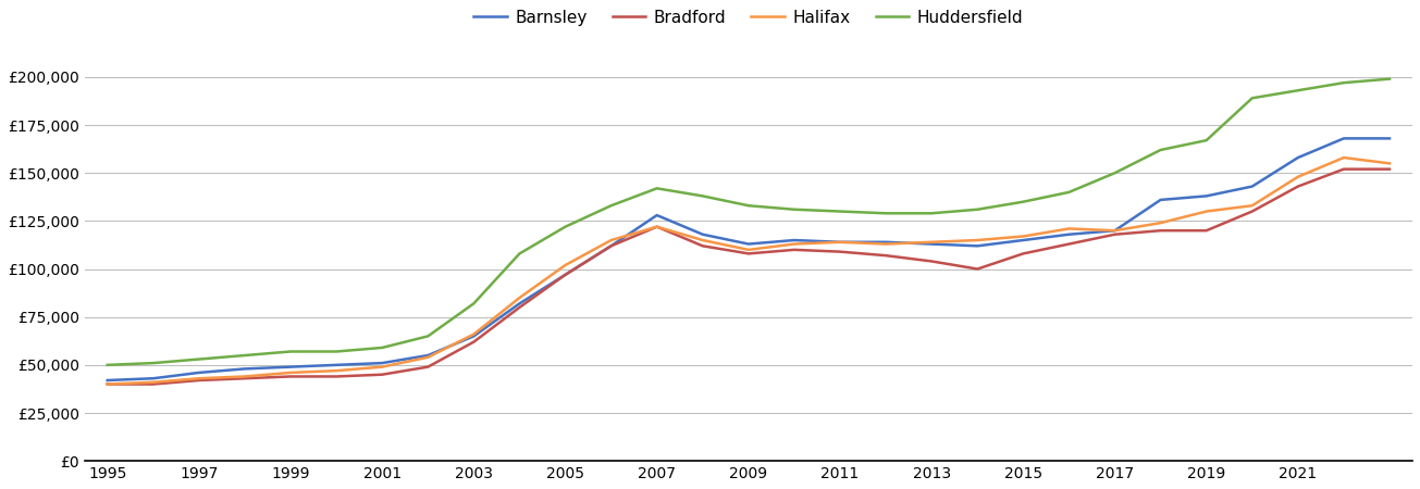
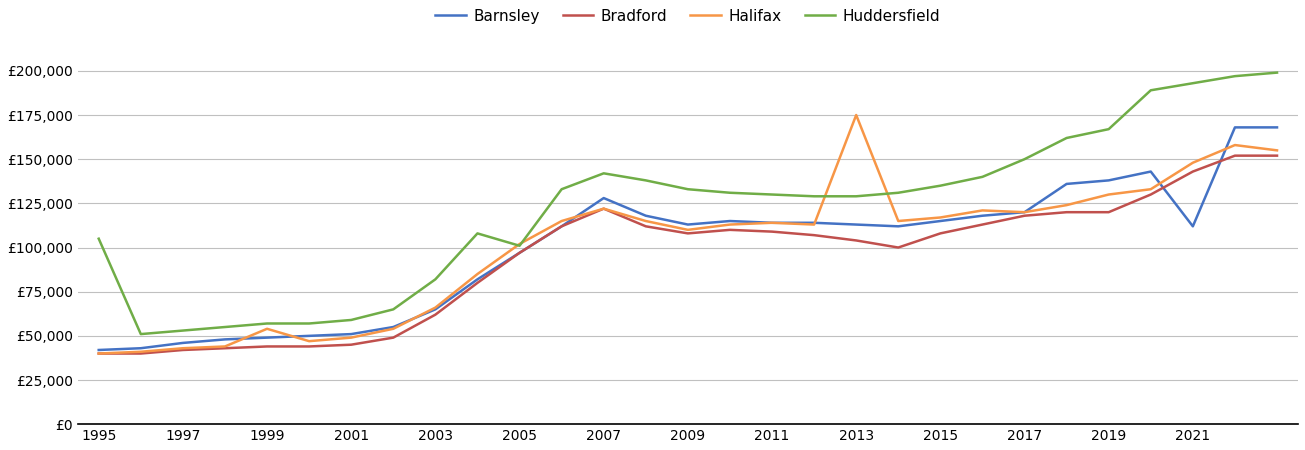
Huddersfield/1995: £50,000 -> £105,000
Halifax/1999: £46,000 -> £54,000
Huddersfield/2005: £122,000 -> £101,000
Halifax/2013: £114,000 -> £175,000
Barnsley/2021: £158,000 -> £112,000
